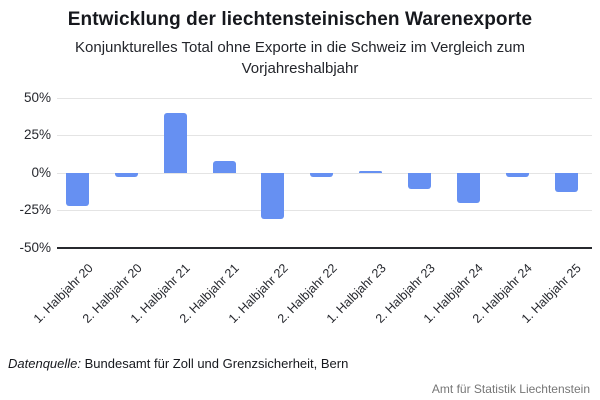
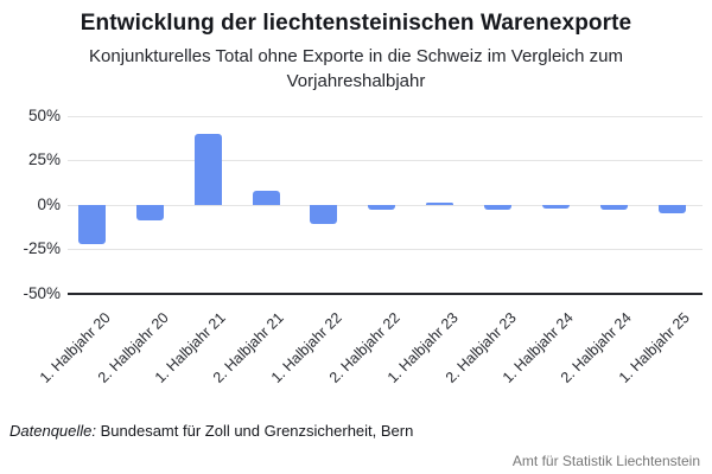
2. Halbjahr 20: -3% -> -9%
1. Halbjahr 22: -31% -> -11%
2. Halbjahr 23: -11% -> -3%
1. Halbjahr 24: -20% -> -2%
1. Halbjahr 25: -13% -> -5%
